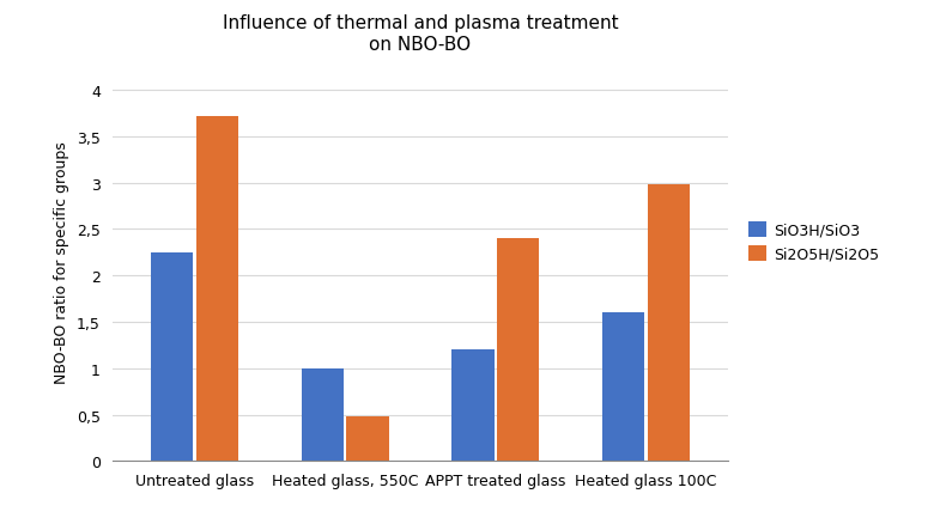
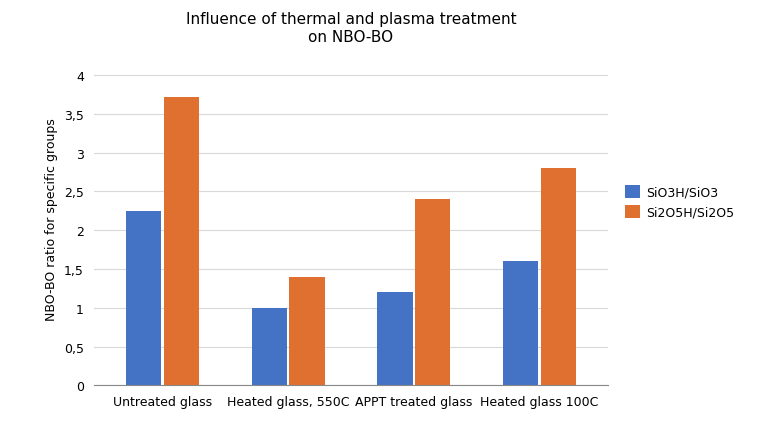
Si2O5H/Si2O5/Heated glass, 550C: 0,48 -> 1,40
Si2O5H/Si2O5/Heated glass 100C: 2,98 -> 2,80
